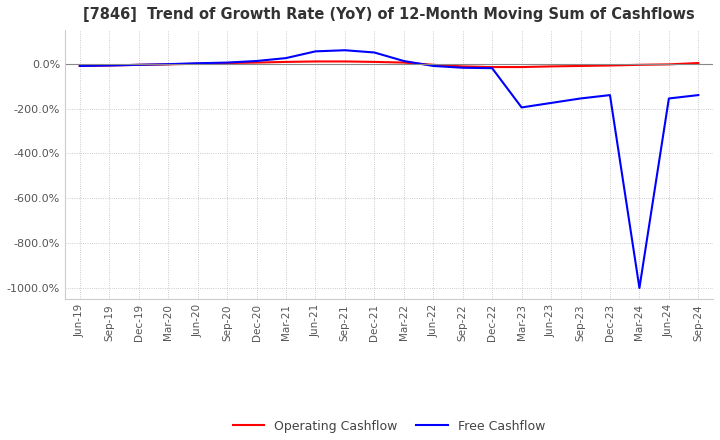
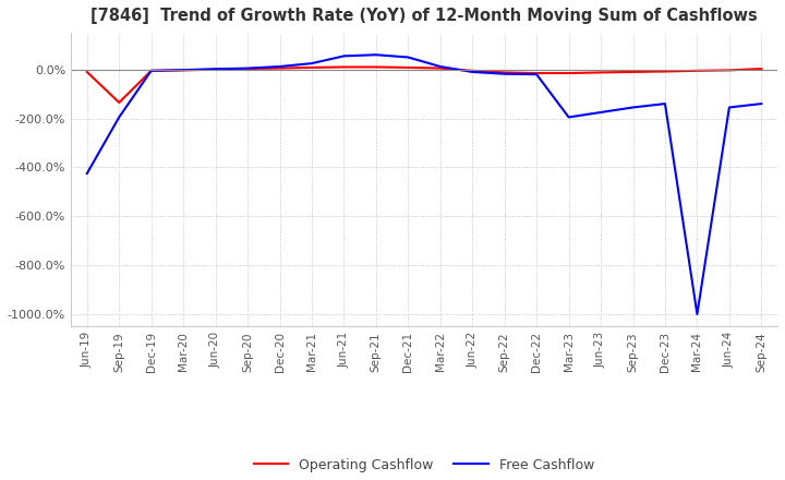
Free Cashflow/Jun-19: -10% -> -425%
Operating Cashflow/Sep-19: -8% -> -135%
Free Cashflow/Sep-19: -8% -> -195%
